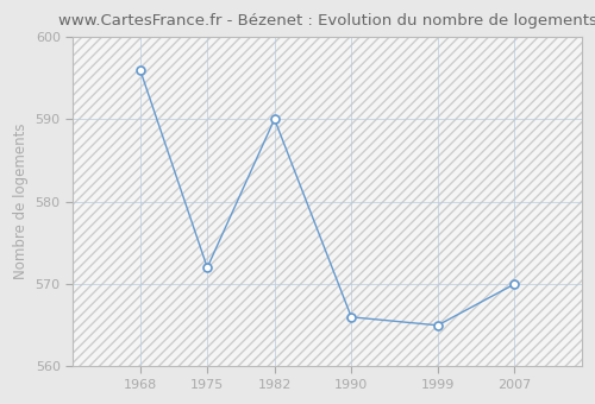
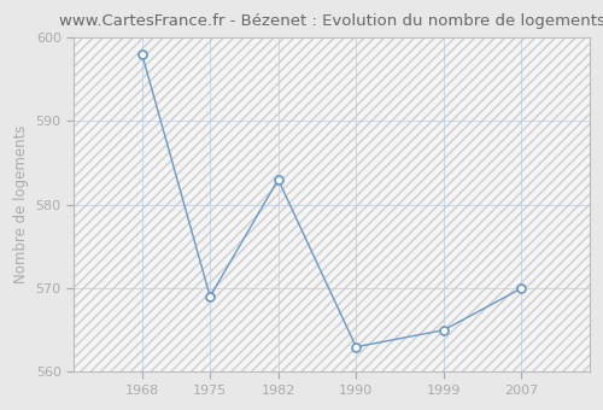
1968: 596 -> 598
1975: 572 -> 569
1982: 590 -> 583
1990: 566 -> 563
